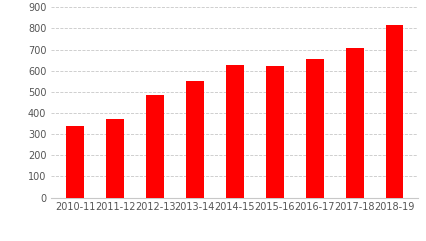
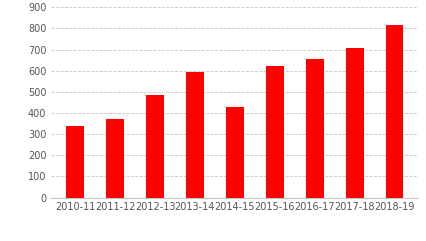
2013-14: 550 -> 595
2014-15: 625 -> 430
